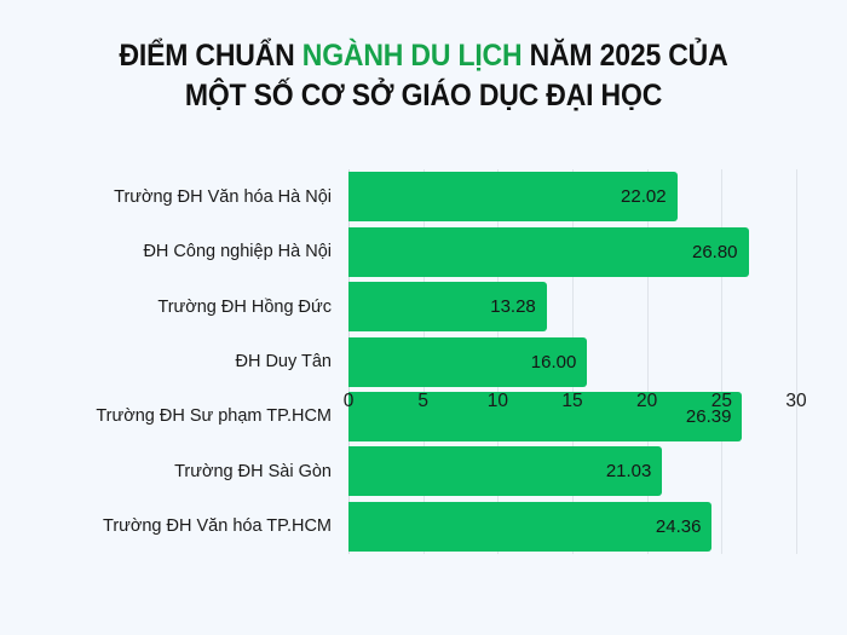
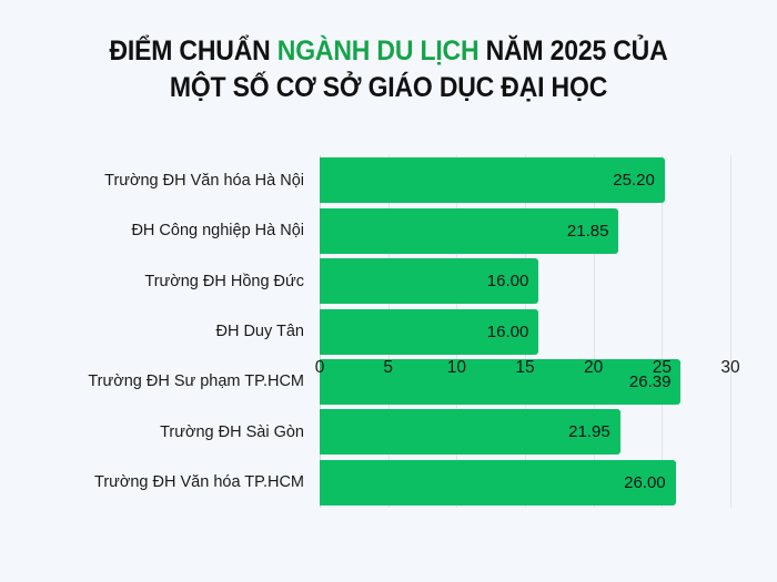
Trường ĐH Văn hóa Hà Nội: 22.02 -> 25.20
ĐH Công nghiệp Hà Nội: 26.80 -> 21.85
Trường ĐH Hồng Đức: 13.28 -> 16.00
Trường ĐH Sài Gòn: 21.03 -> 21.95
Trường ĐH Văn hóa TP.HCM: 24.36 -> 26.00
